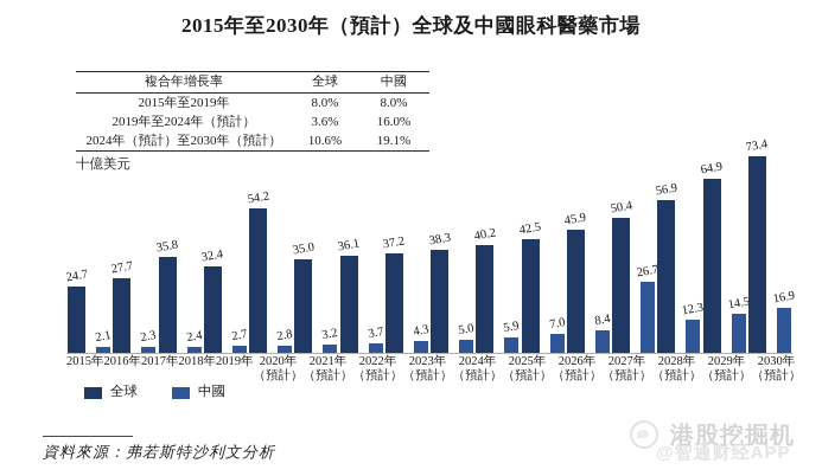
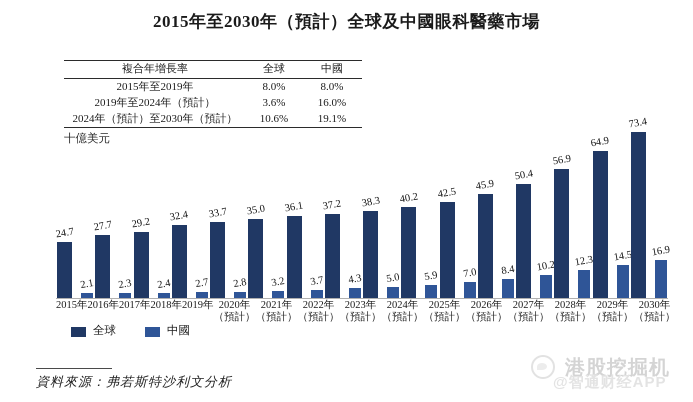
全球/2017年: 35.8 -> 29.2
全球/2019年: 54.2 -> 33.7
中國/2027年（預計）: 26.7 -> 10.2
